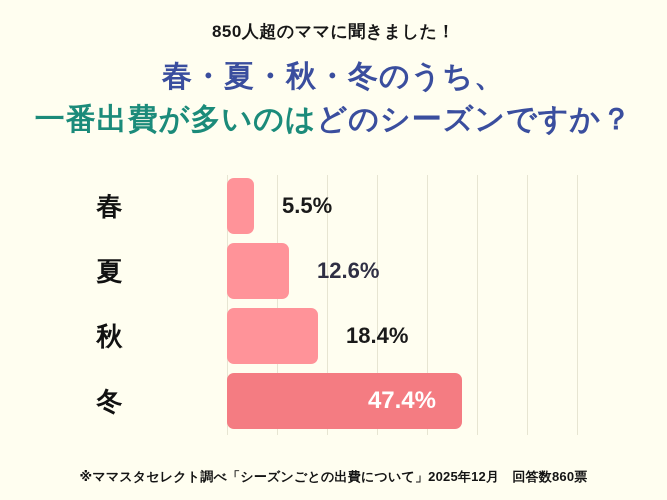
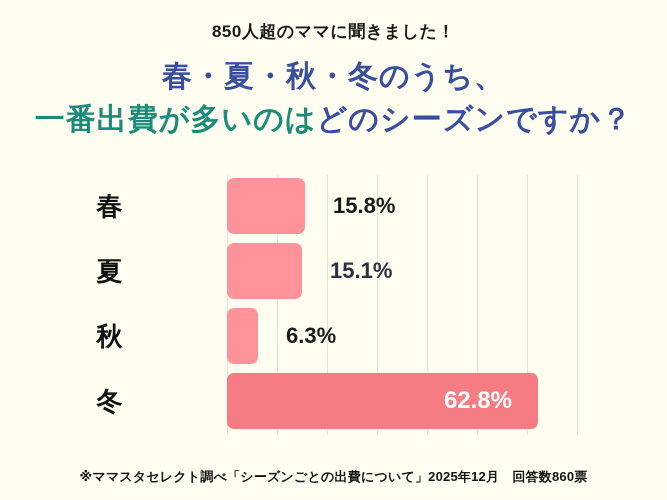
春: 5.5% -> 15.8%
夏: 12.6% -> 15.1%
秋: 18.4% -> 6.3%
冬: 47.4% -> 62.8%
